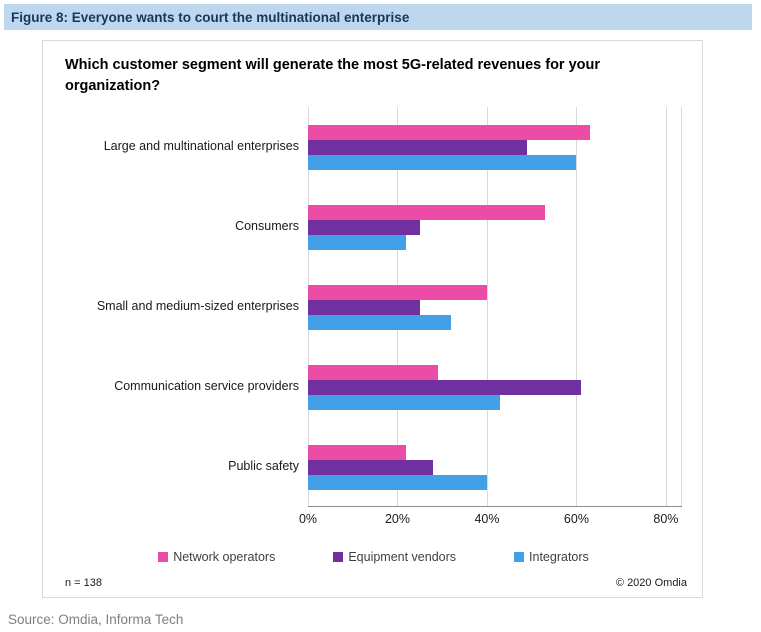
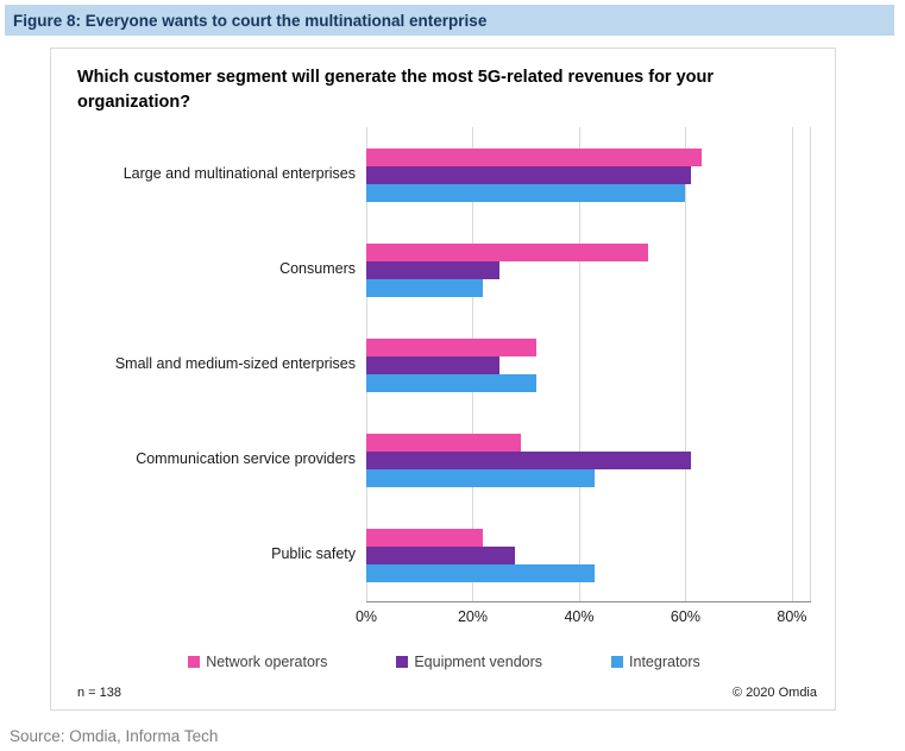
Equipment vendors/Large and multinational enterprises: 49% -> 61%
Network operators/Small and medium-sized enterprises: 40% -> 32%
Integrators/Public safety: 40% -> 43%
